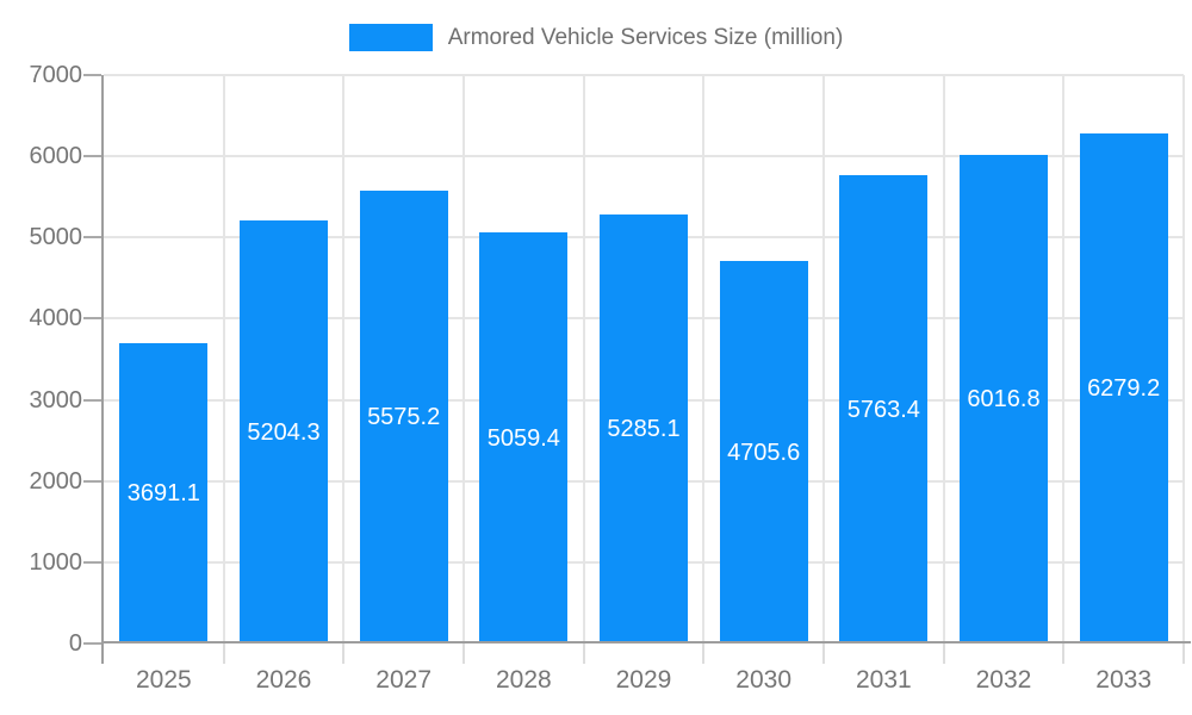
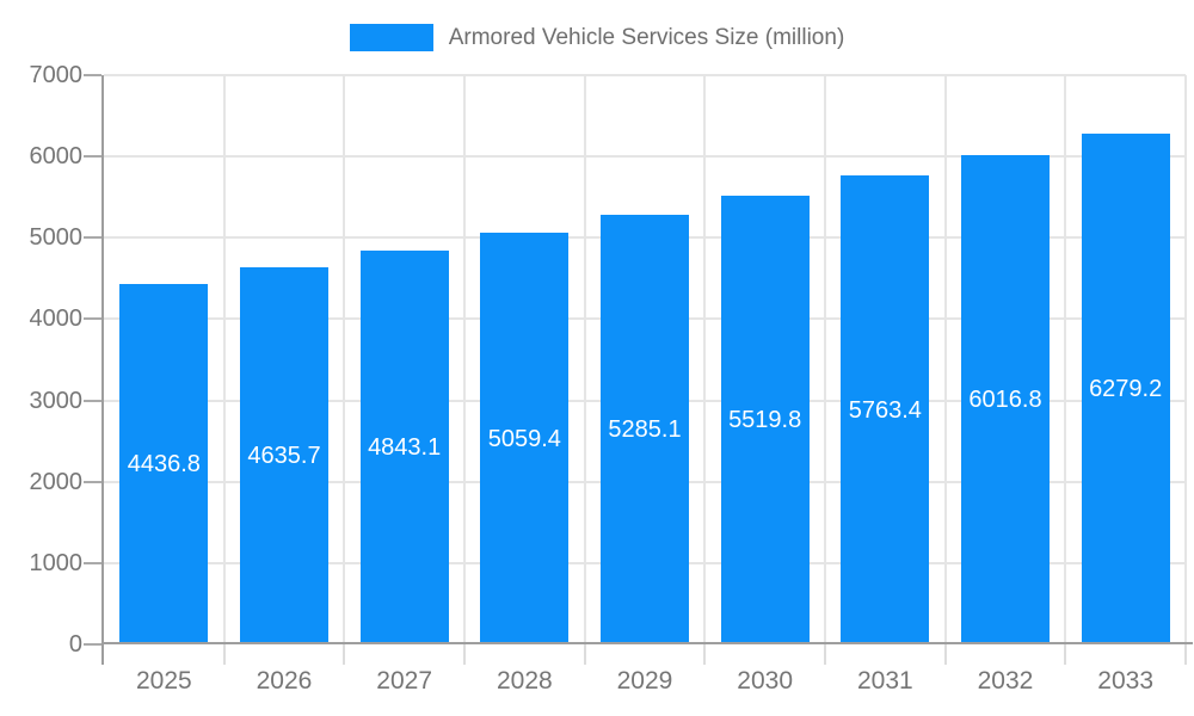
2025: 3691.1 -> 4436.8
2026: 5204.3 -> 4635.7
2027: 5575.2 -> 4843.1
2030: 4705.6 -> 5519.8
